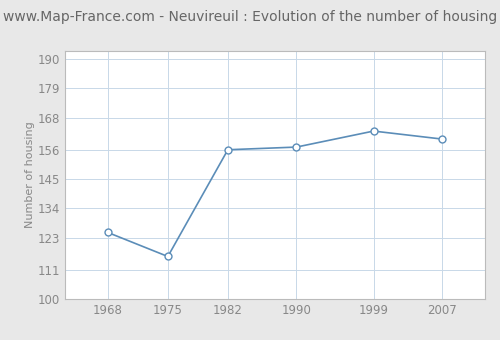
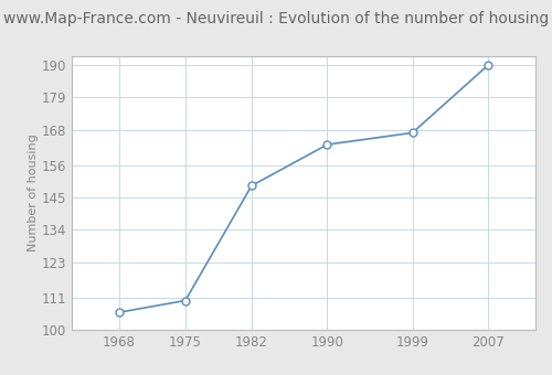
1968: 125 -> 106
1975: 116 -> 110
1982: 156 -> 149
1990: 157 -> 163
1999: 163 -> 167
2007: 160 -> 190
